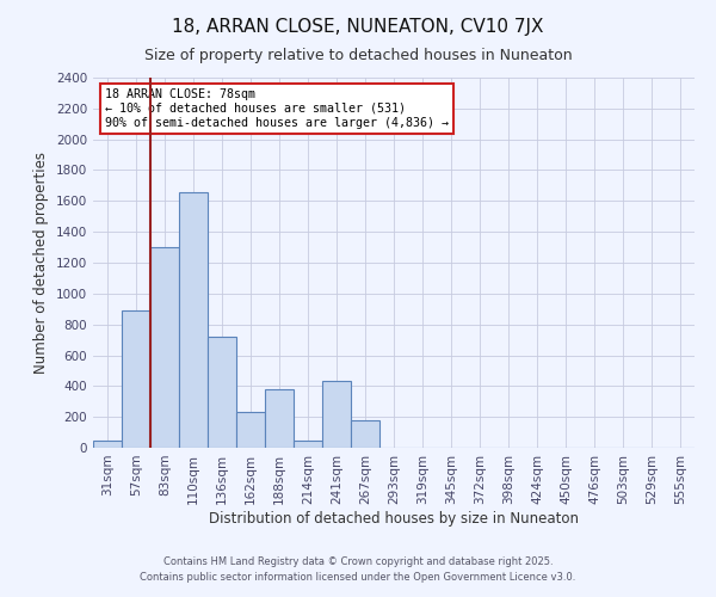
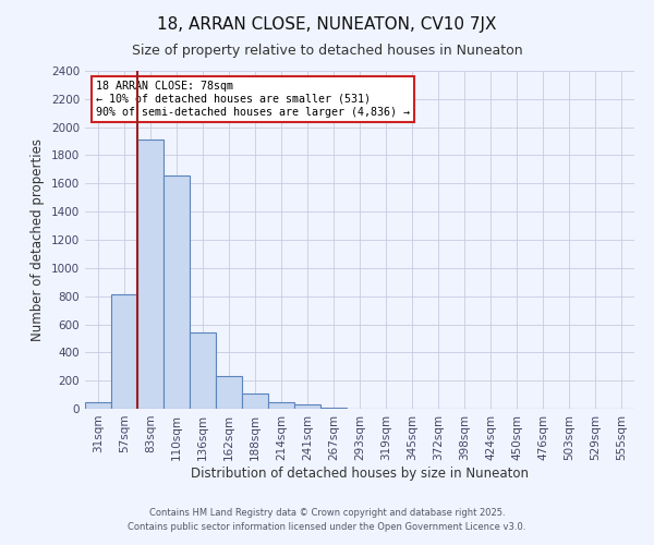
57sqm: 890 -> 810
83sqm: 1300 -> 1910
136sqm: 720 -> 540
188sqm: 380 -> 110
241sqm: 430 -> 30
267sqm: 180 -> 0
